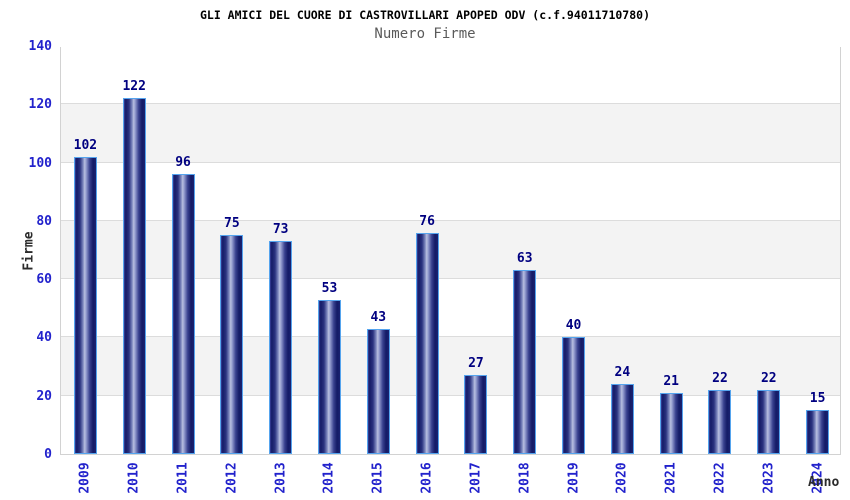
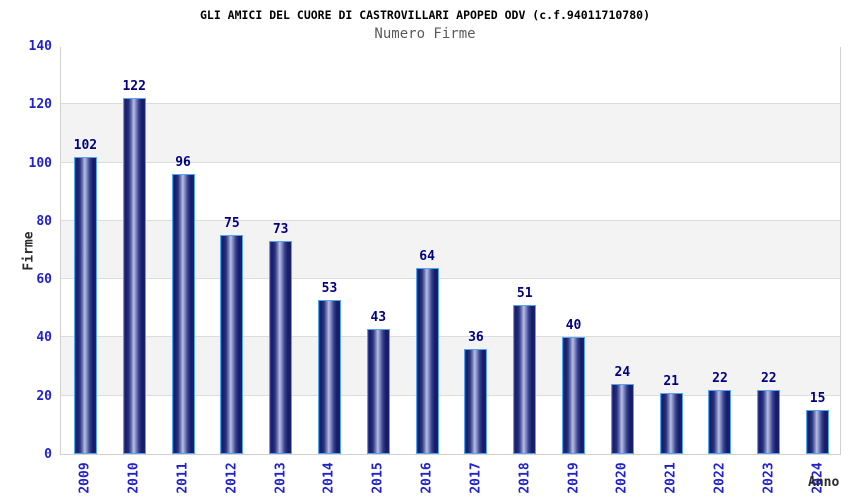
2016: 76 -> 64
2017: 27 -> 36
2018: 63 -> 51
